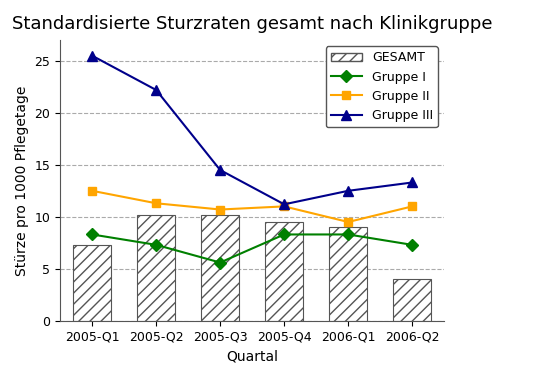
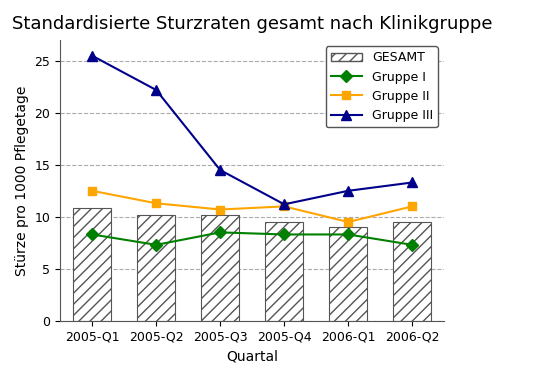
GESAMT/2005-Q1: 7.3 -> 10.8
Gruppe I/2005-Q3: 5.6 -> 8.5
GESAMT/2006-Q2: 4.0 -> 9.5
